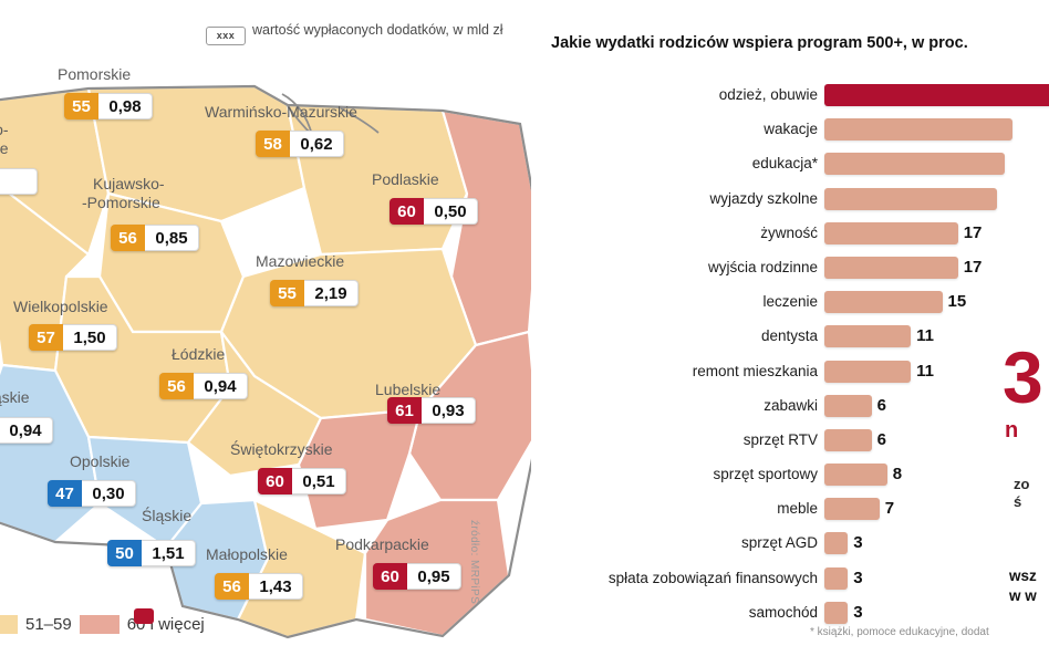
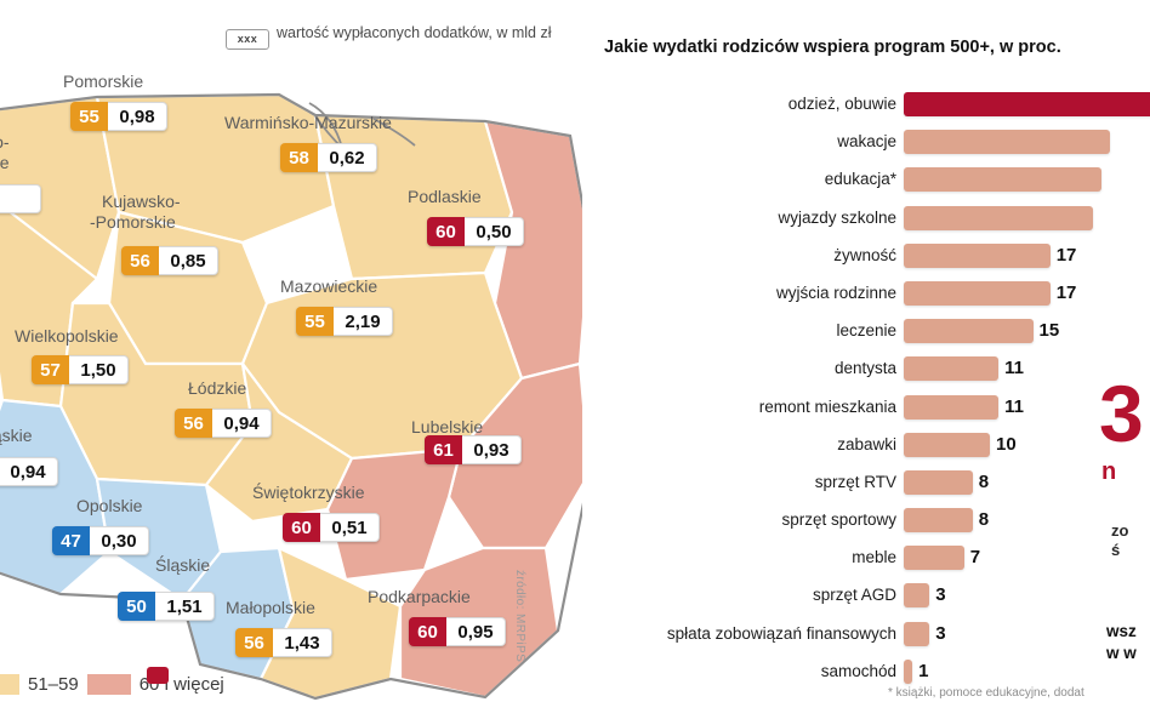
zabawki: 6 -> 10
sprzęt RTV: 6 -> 8
samochód: 3 -> 1
